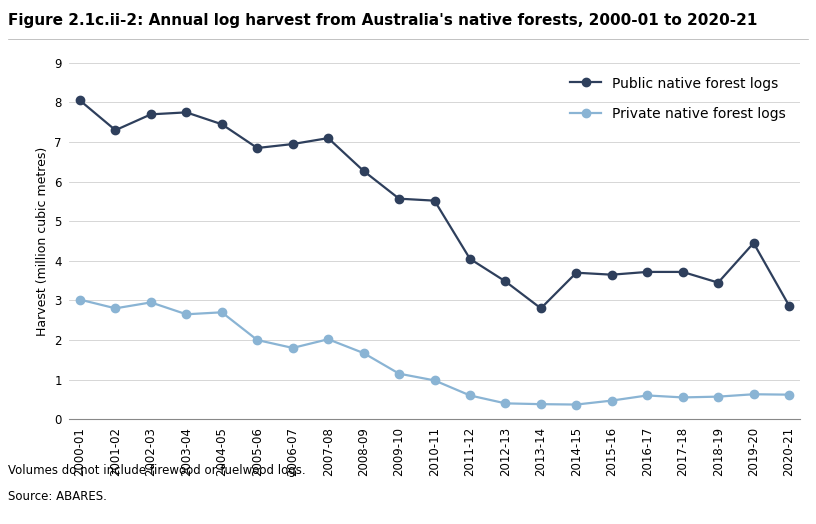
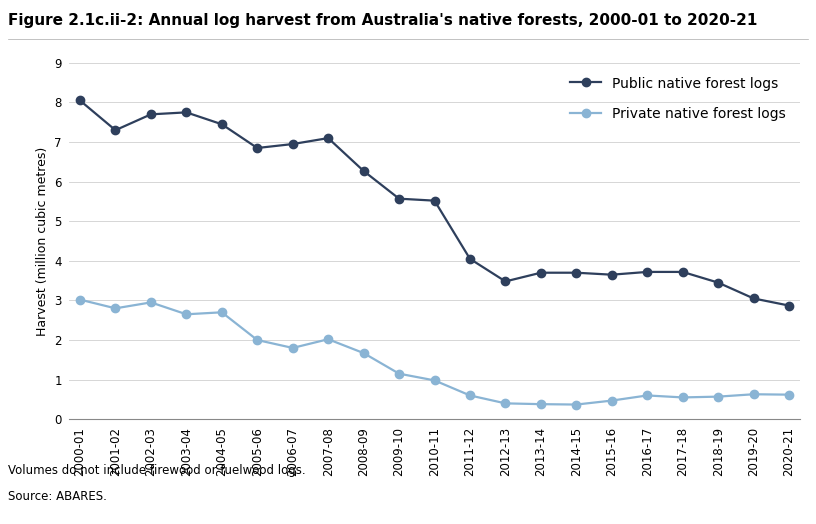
Public native forest logs/2013-14: 2.80 -> 3.70
Public native forest logs/2019-20: 4.45 -> 3.05
